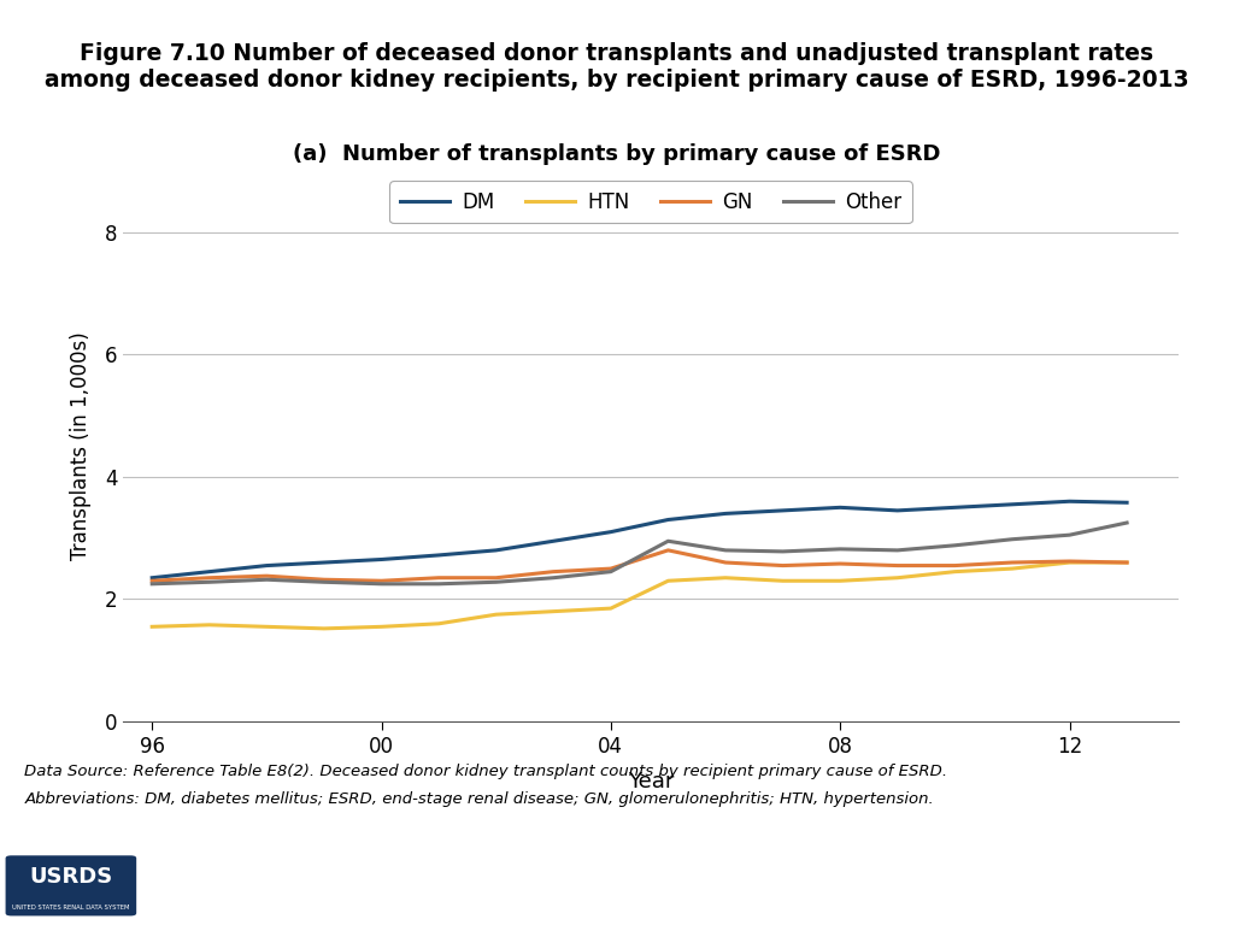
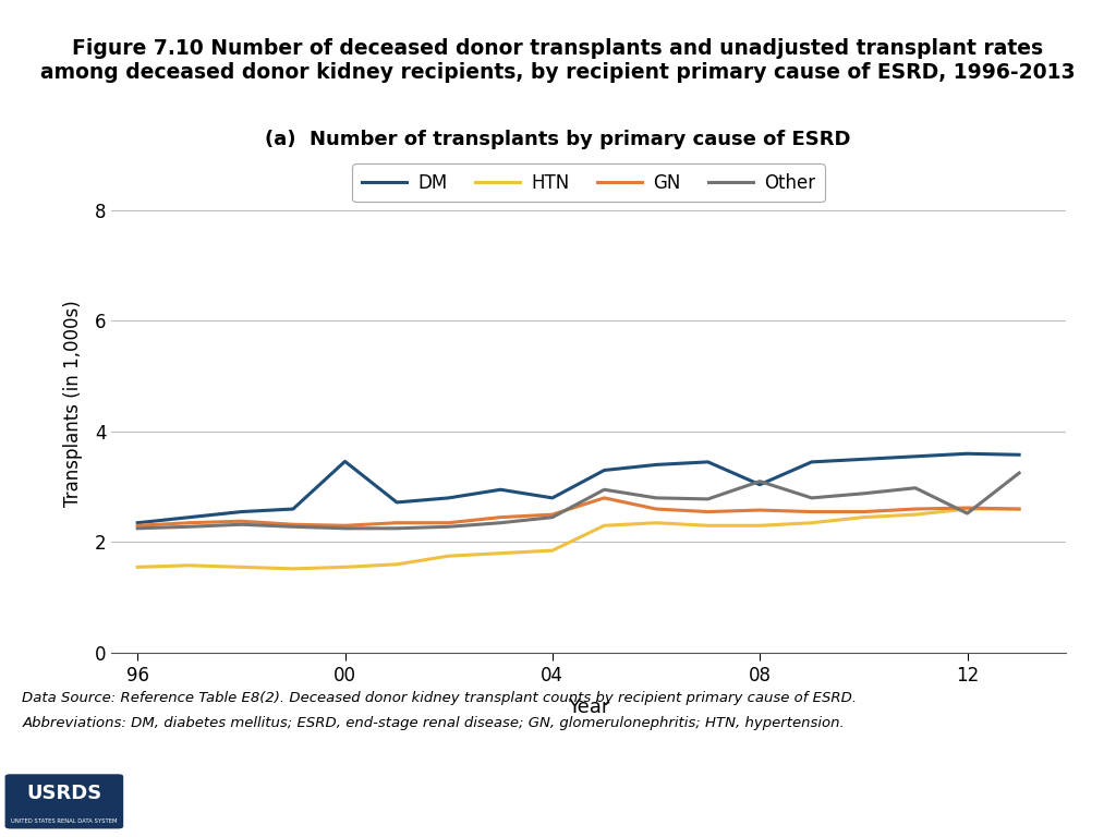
DM/00: 2.65 -> 3.46
DM/04: 3.10 -> 2.80
DM/08: 3.50 -> 3.04
Other/08: 2.82 -> 3.10
Other/12: 3.05 -> 2.52
